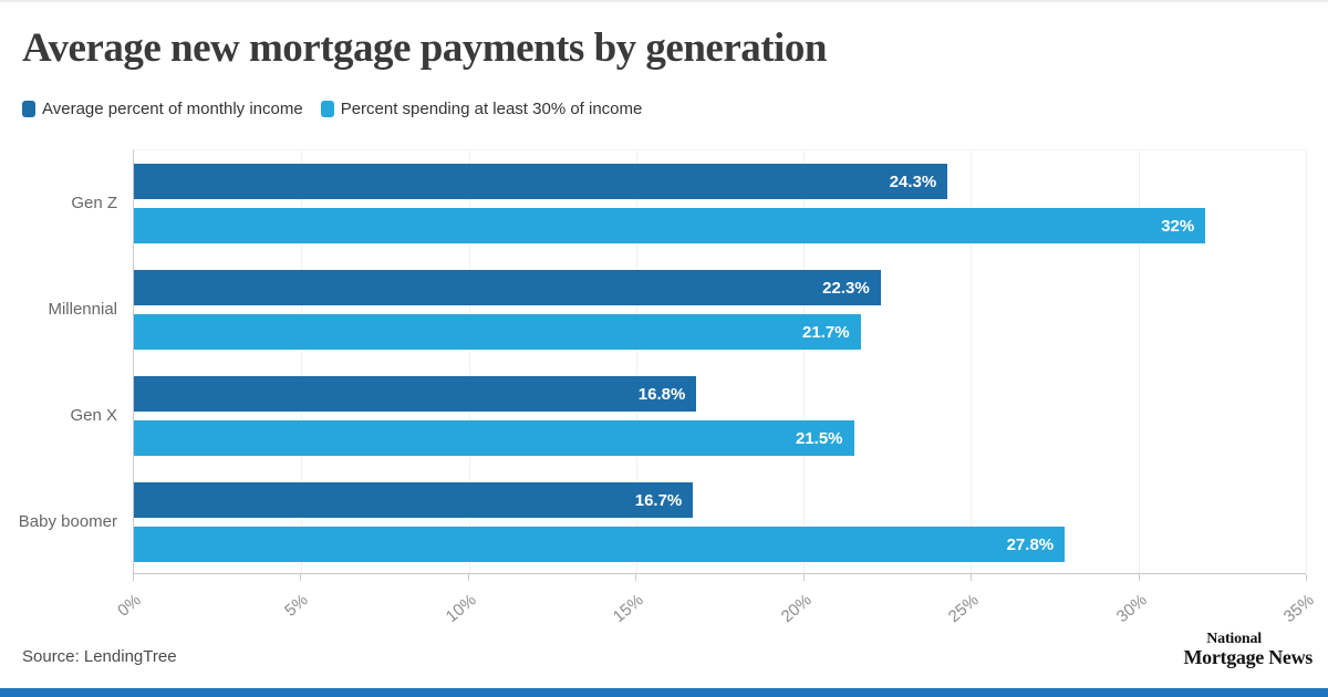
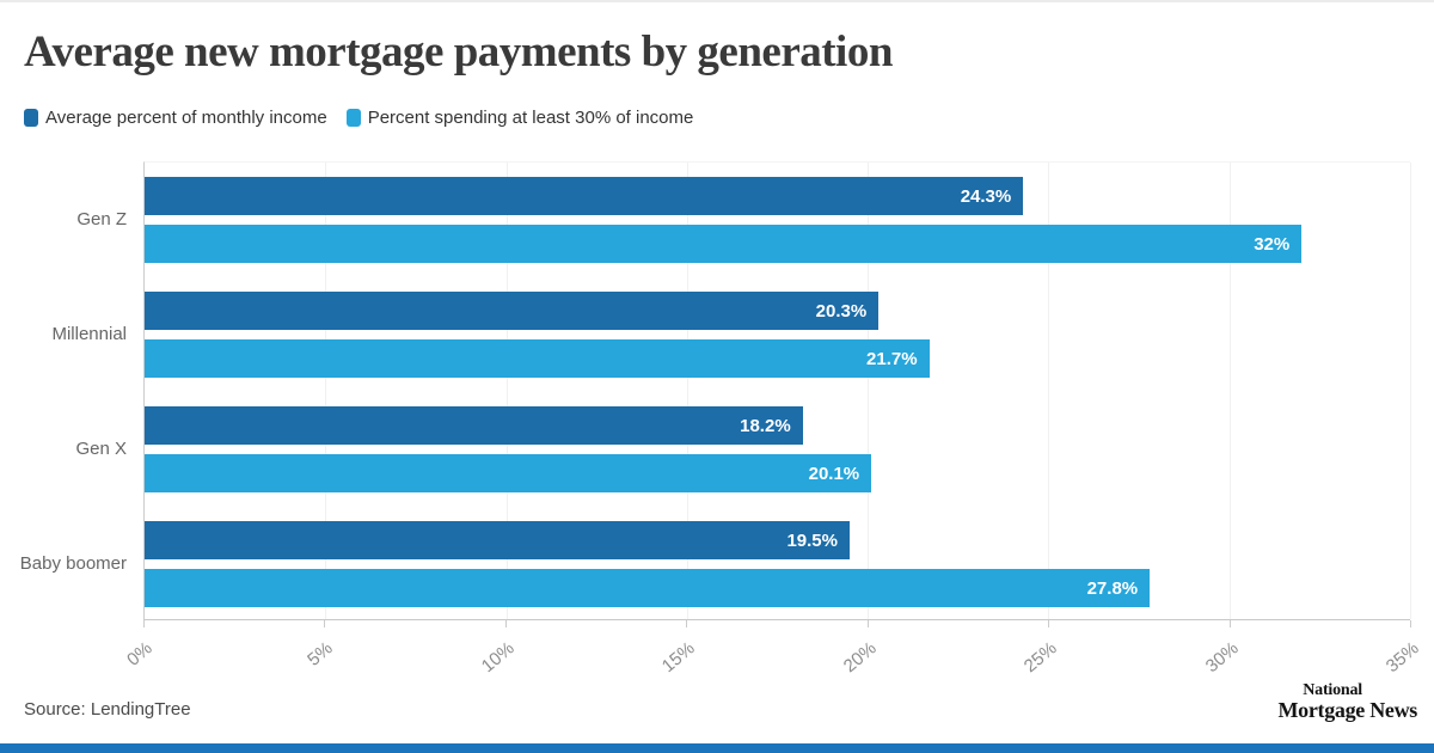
Average percent of monthly income/Millennial: 22.3% -> 20.3%
Average percent of monthly income/Gen X: 16.8% -> 18.2%
Percent spending at least 30% of income/Gen X: 21.5% -> 20.1%
Average percent of monthly income/Baby boomer: 16.7% -> 19.5%
